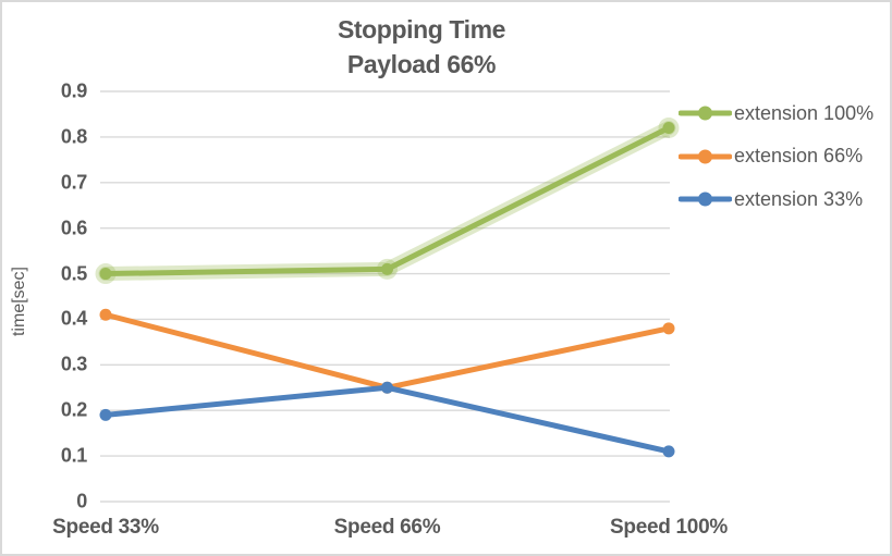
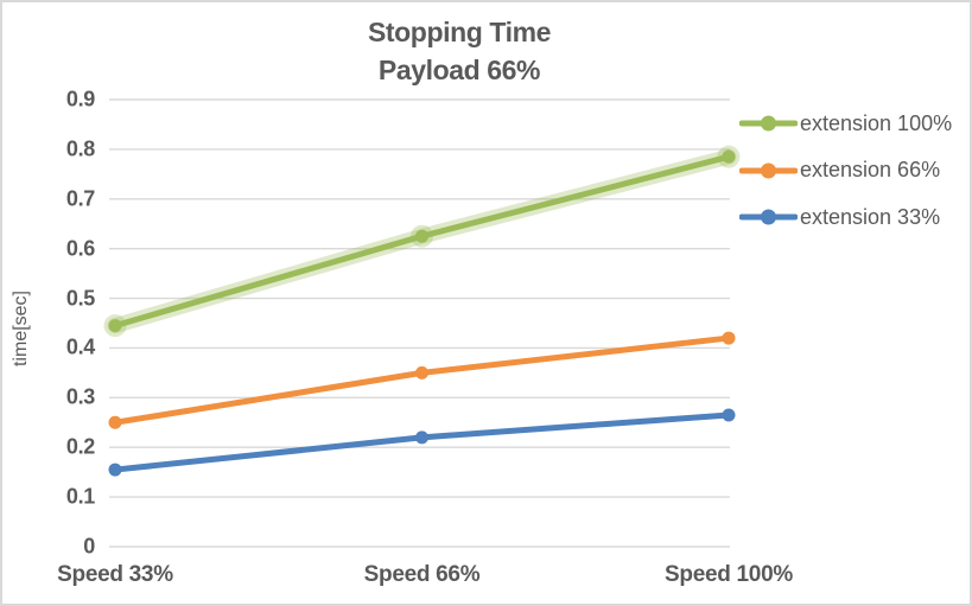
extension 100%/Speed 33%: 0.50 -> 0.45
extension 66%/Speed 33%: 0.41 -> 0.25
extension 33%/Speed 33%: 0.19 -> 0.15
extension 100%/Speed 66%: 0.51 -> 0.62
extension 66%/Speed 66%: 0.25 -> 0.35
extension 33%/Speed 66%: 0.25 -> 0.22
extension 100%/Speed 100%: 0.82 -> 0.79
extension 66%/Speed 100%: 0.38 -> 0.42
extension 33%/Speed 100%: 0.11 -> 0.27
